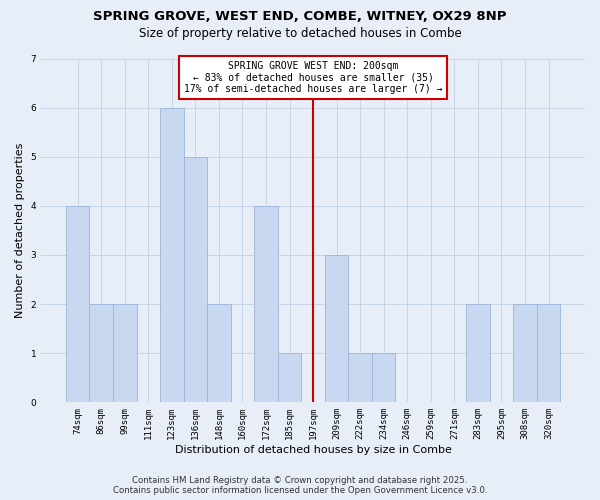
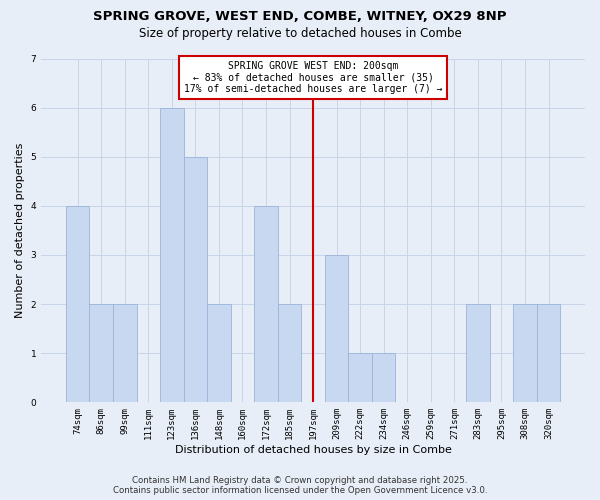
185sqm: 1 -> 2
